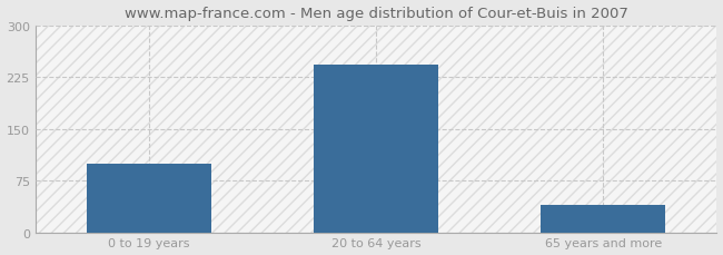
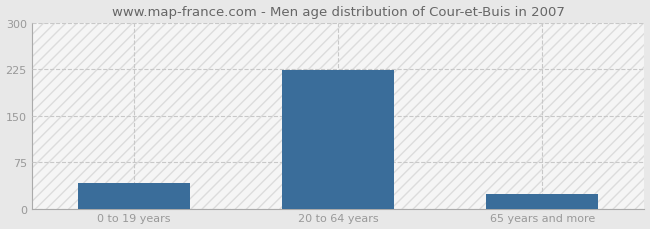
0 to 19 years: 100 -> 42
20 to 64 years: 243 -> 224
65 years and more: 40 -> 24
